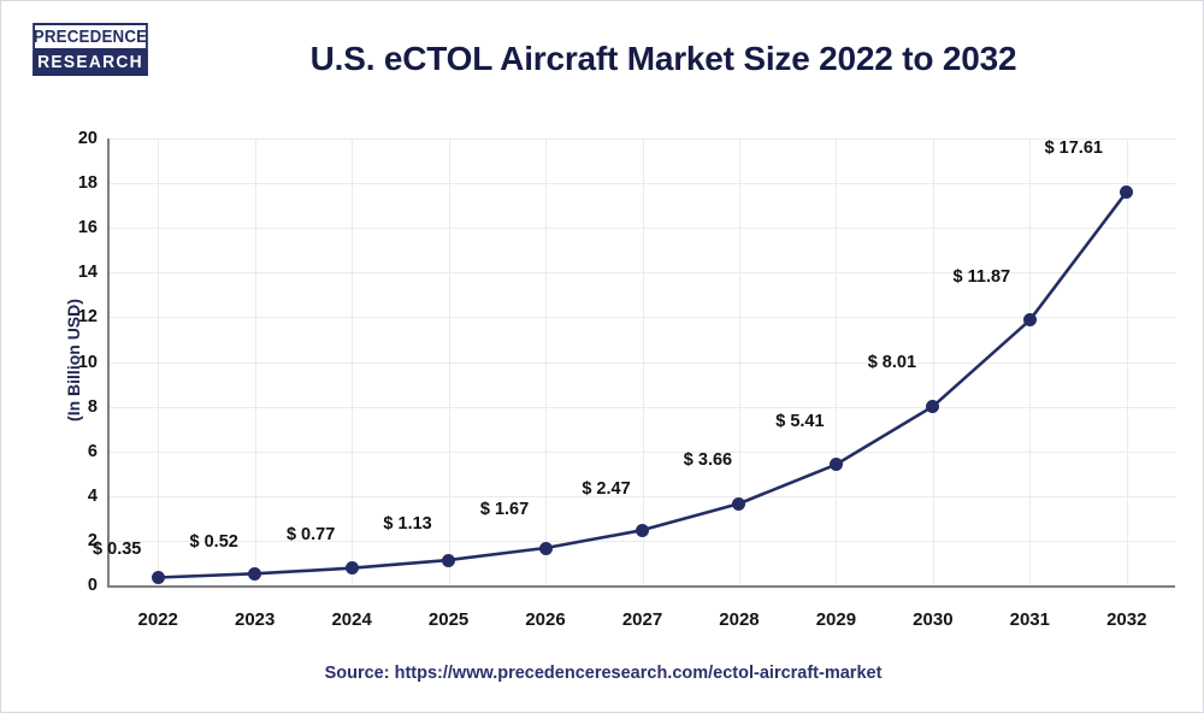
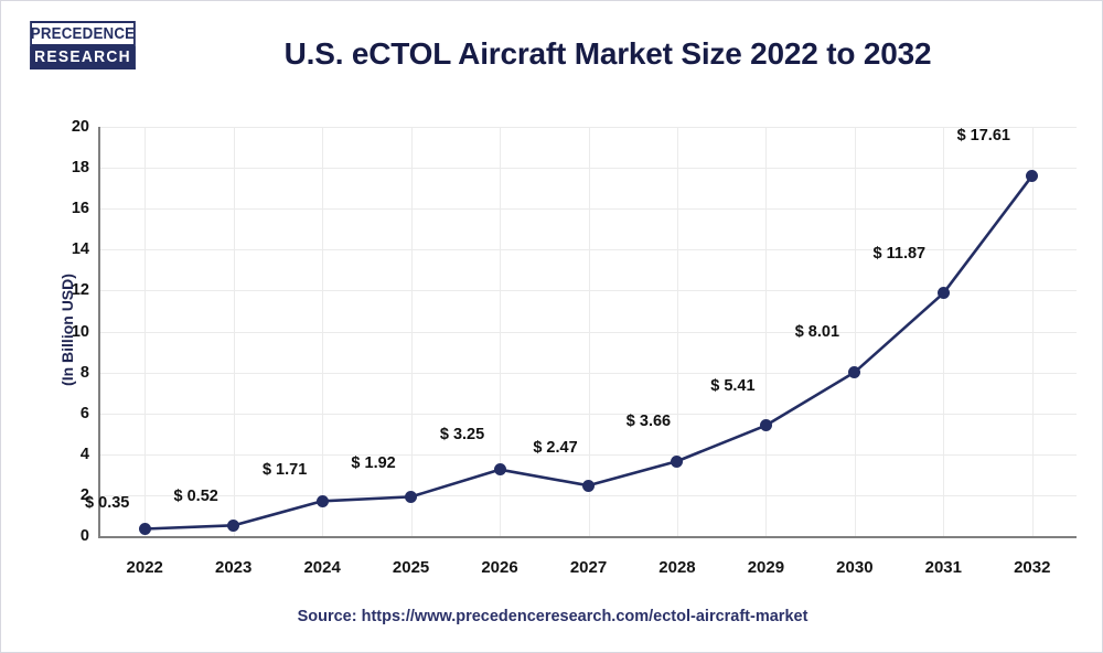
2024: 0.77 -> 1.71
2025: 1.13 -> 1.92
2026: 1.67 -> 3.25
